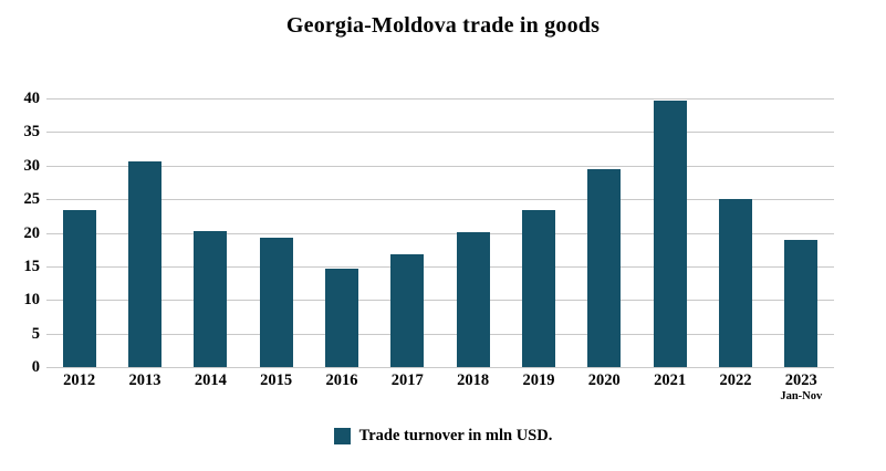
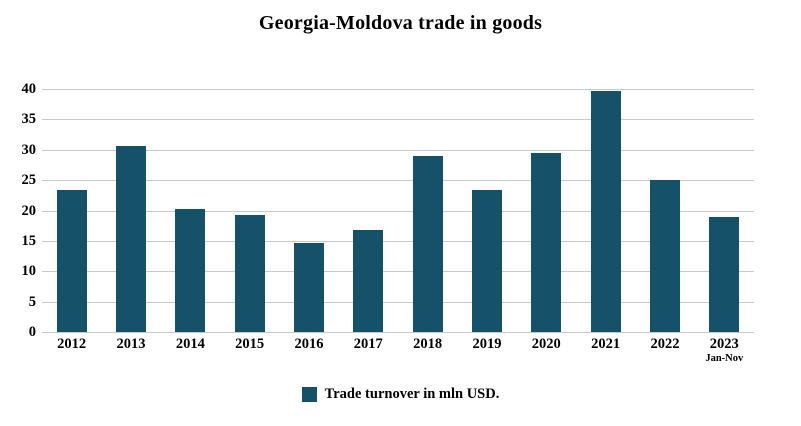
2018: 20 -> 29
